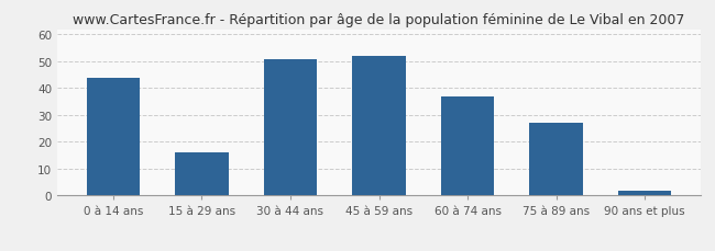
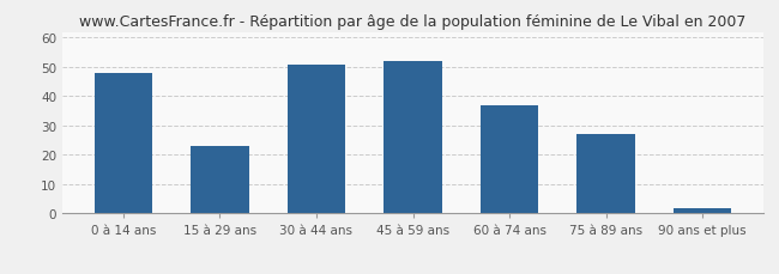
0 à 14 ans: 44 -> 48
15 à 29 ans: 16 -> 23
